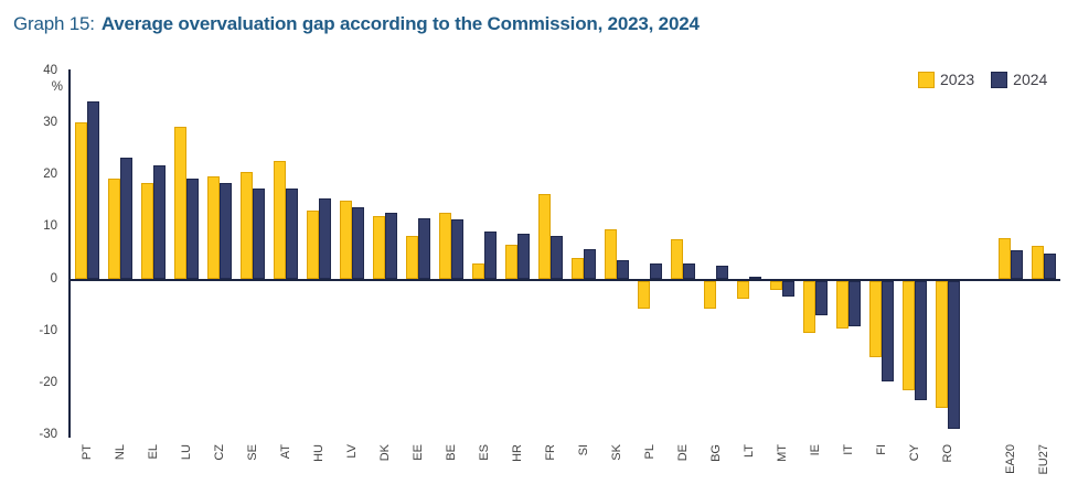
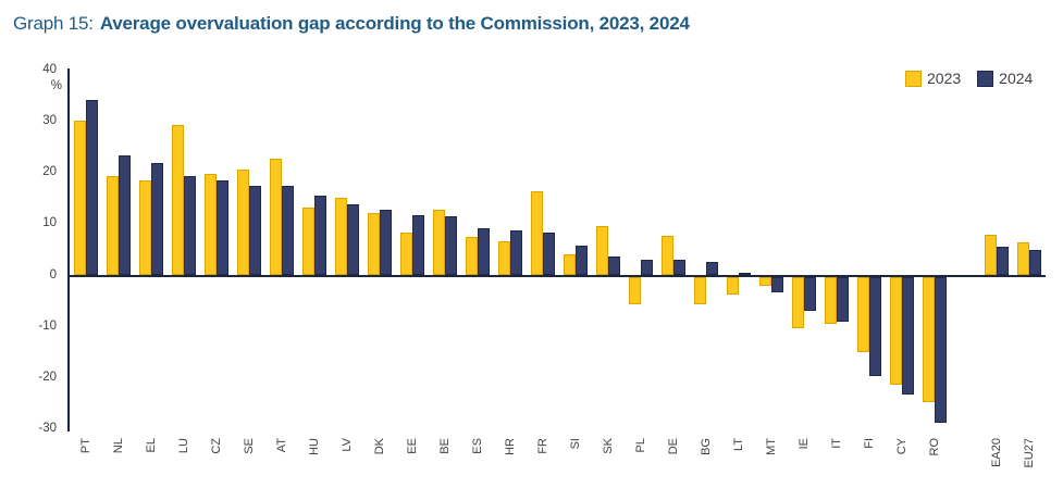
2023/ES: 3 -> 8
